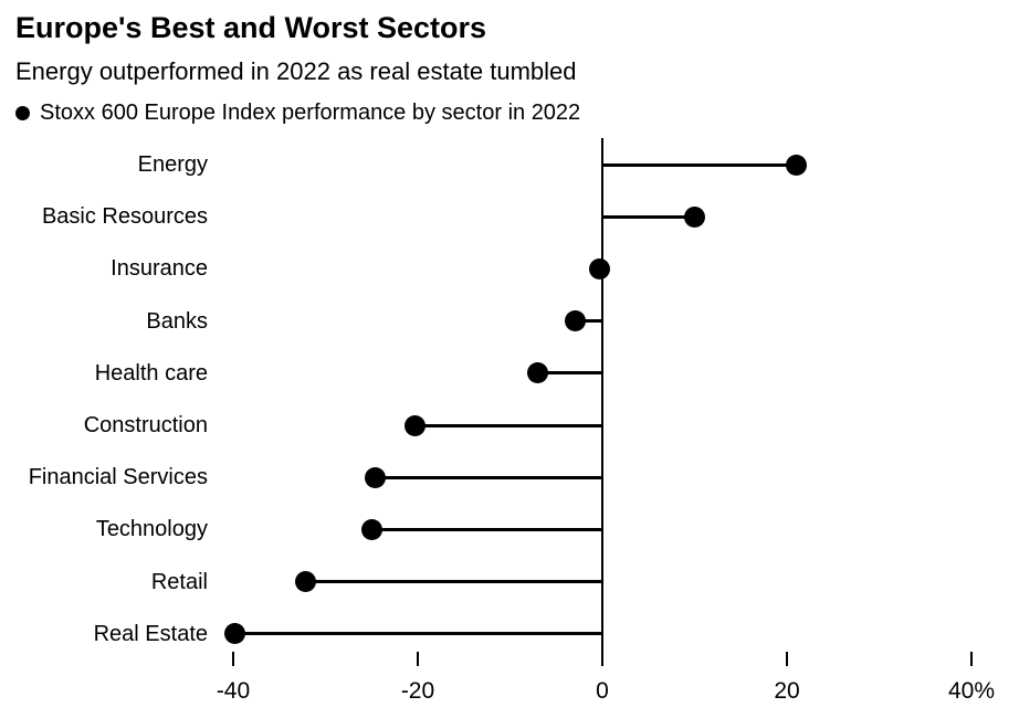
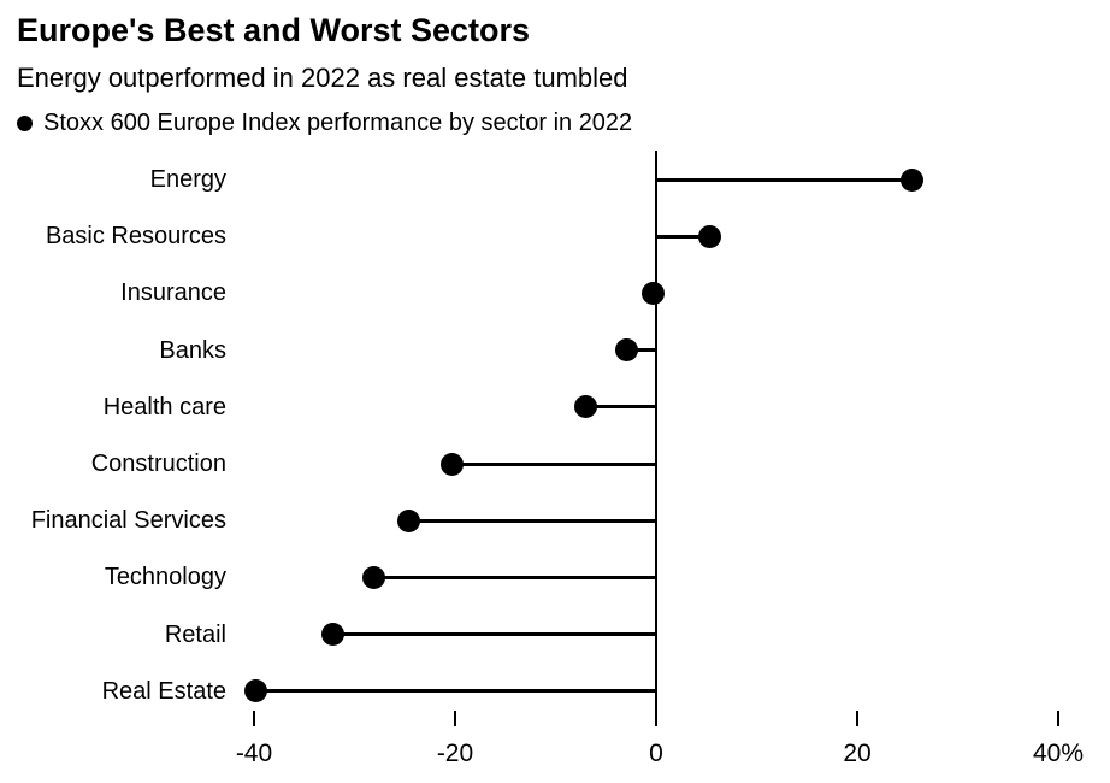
Energy: 21% -> 26%
Basic Resources: 10% -> 5%
Technology: -25% -> -28%
